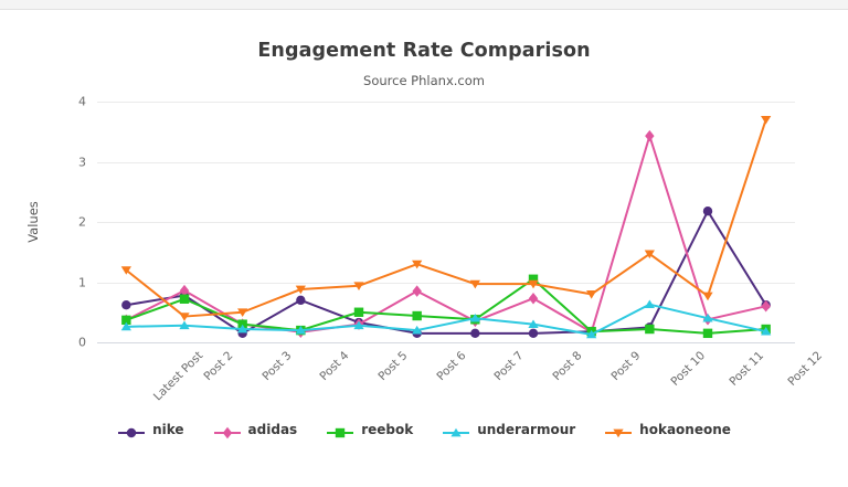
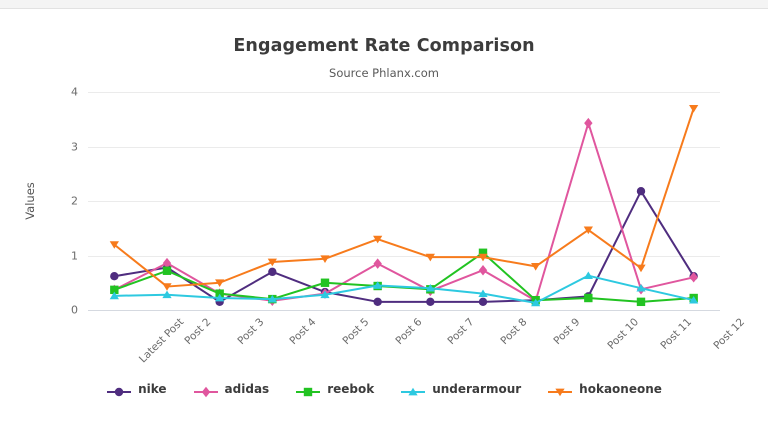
underarmour/Post 6: 0.2 -> 0.5
